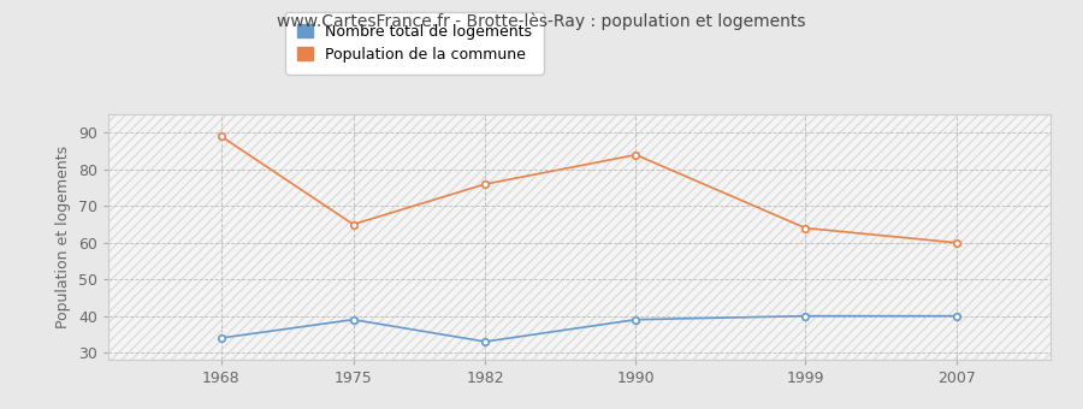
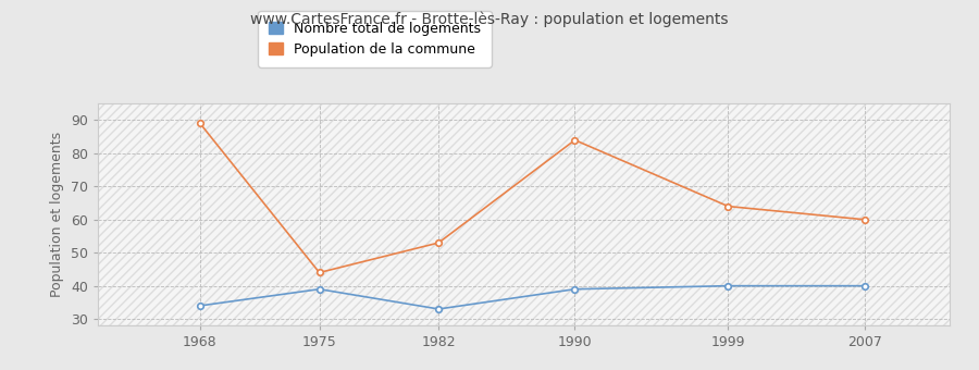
Population de la commune/1975: 65 -> 44
Population de la commune/1982: 76 -> 53
